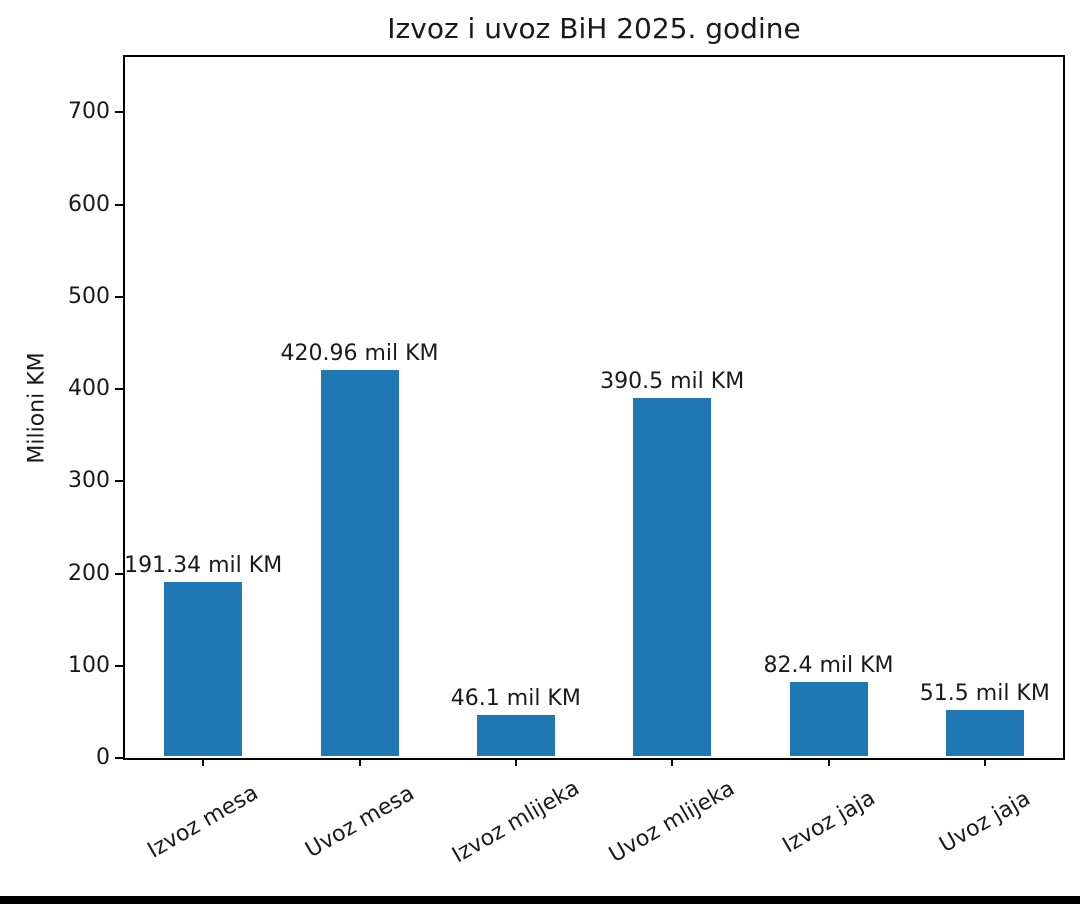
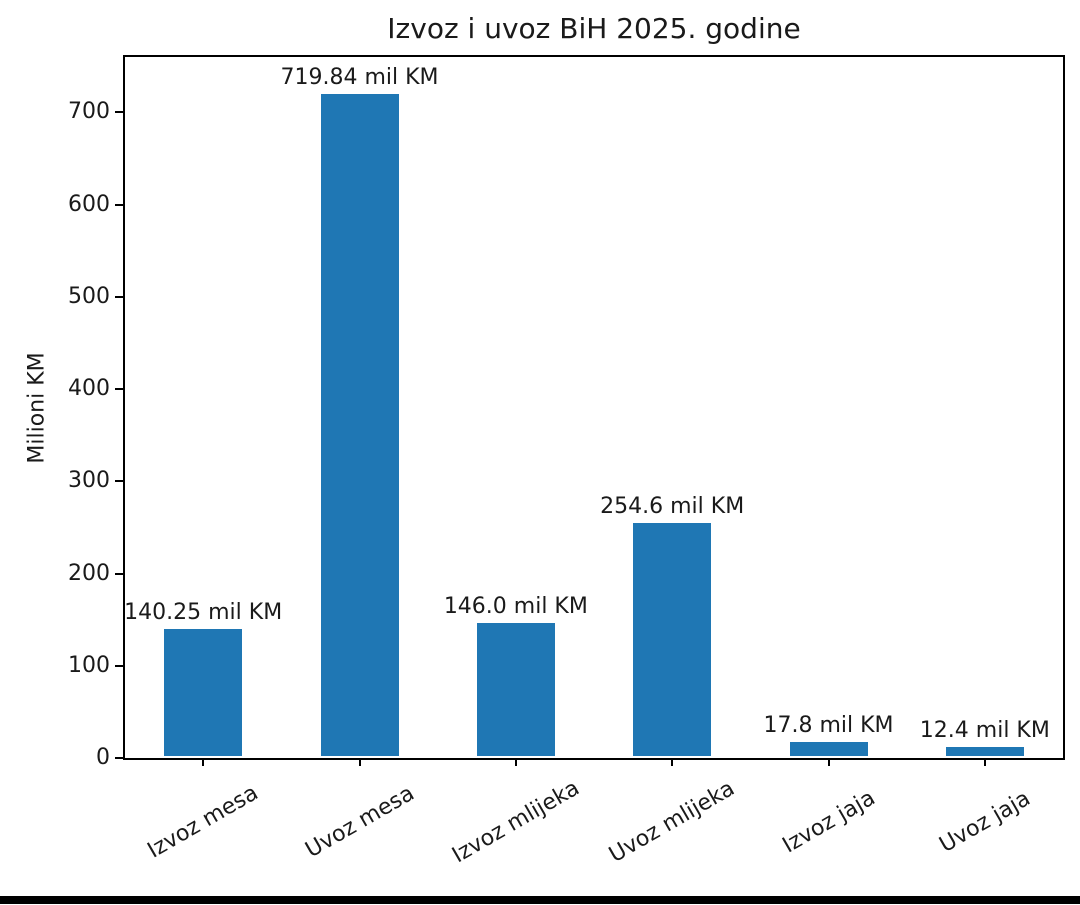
Izvoz mesa: 191.34 -> 140.25
Uvoz mesa: 420.96 -> 719.84
Izvoz mlijeka: 46.1 -> 146.0
Uvoz mlijeka: 390.5 -> 254.6
Izvoz jaja: 82.4 -> 17.8
Uvoz jaja: 51.5 -> 12.4
